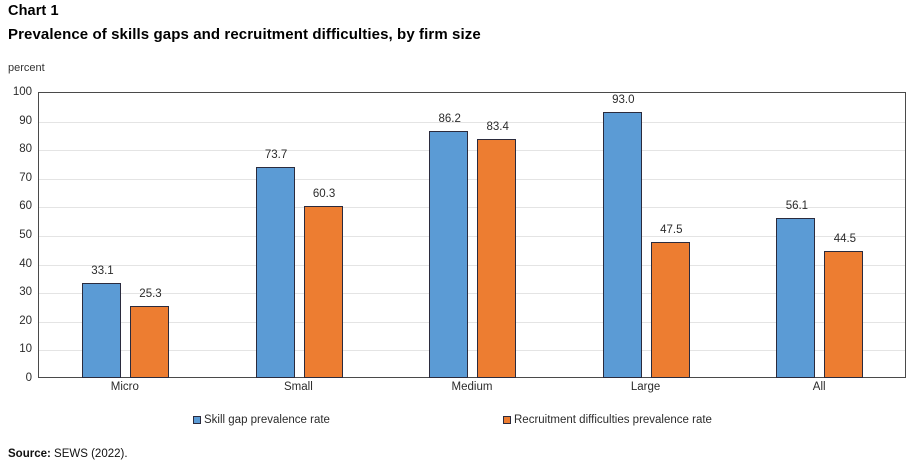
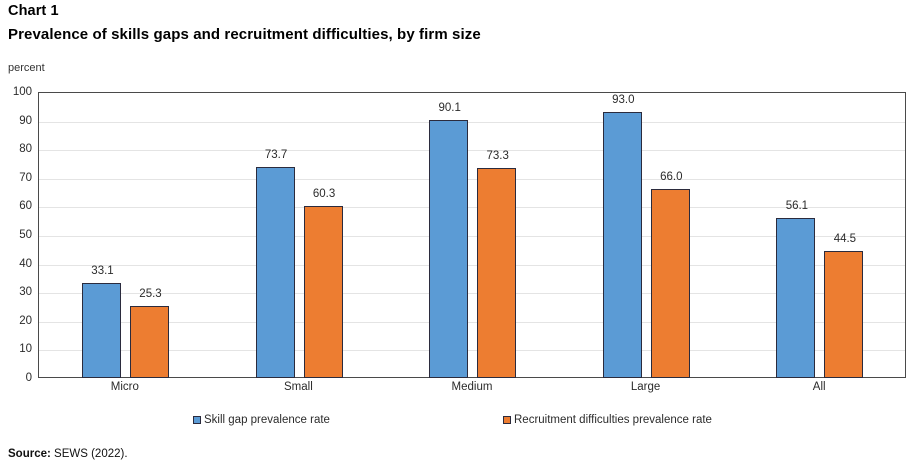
Skill gap prevalence rate/Medium: 86.2 -> 90.1
Recruitment difficulties prevalence rate/Medium: 83.4 -> 73.3
Recruitment difficulties prevalence rate/Large: 47.5 -> 66.0
